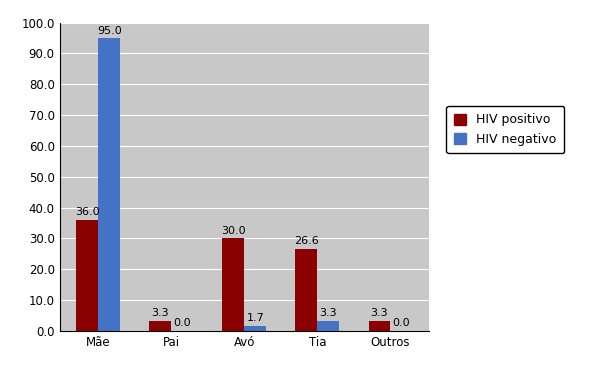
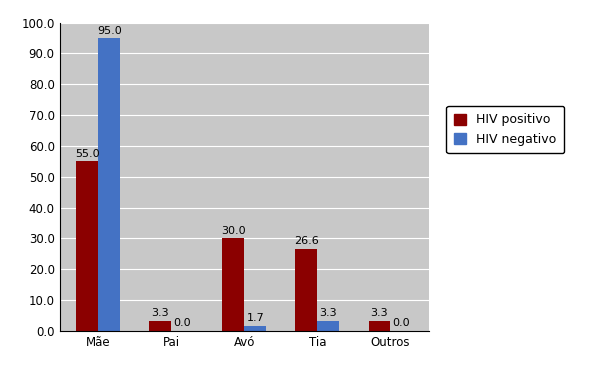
HIV positivo/Mãe: 36.0 -> 55.0
